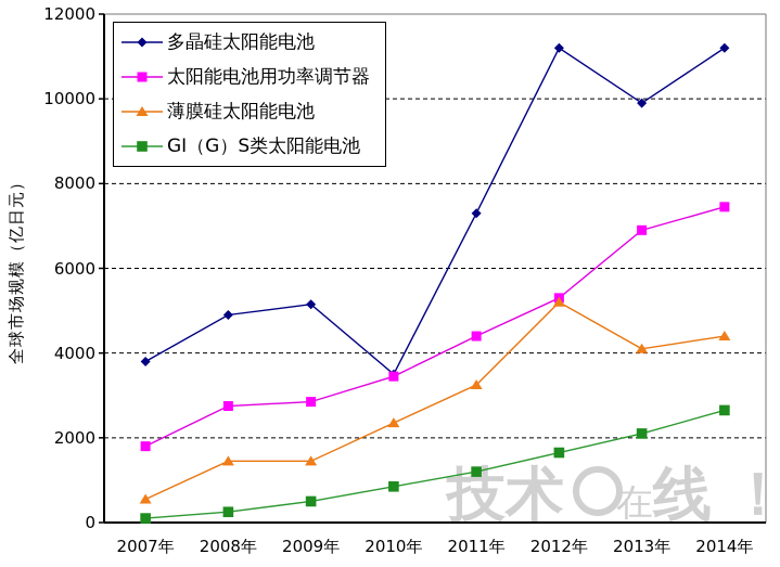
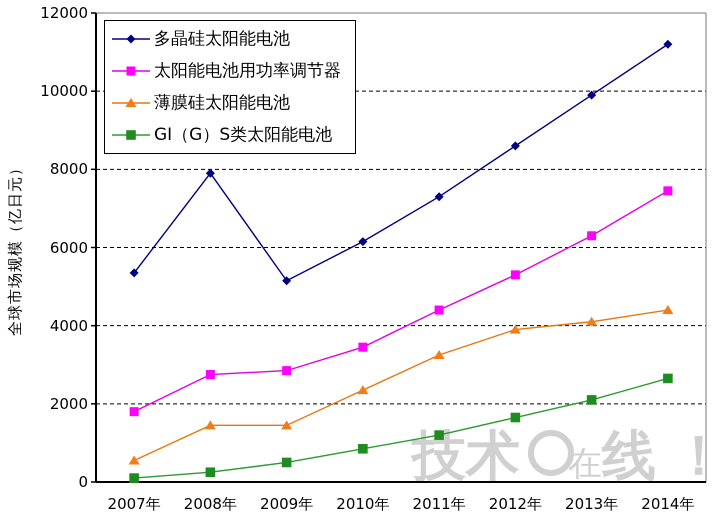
多晶硅太阳能电池/2007年: 3800 -> 5400
多晶硅太阳能电池/2008年: 4900 -> 7900
多晶硅太阳能电池/2010年: 3500 -> 6200
多晶硅太阳能电池/2012年: 11200 -> 8600
薄膜硅太阳能电池/2012年: 5200 -> 3900
太阳能电池用功率调节器/2013年: 6900 -> 6300
